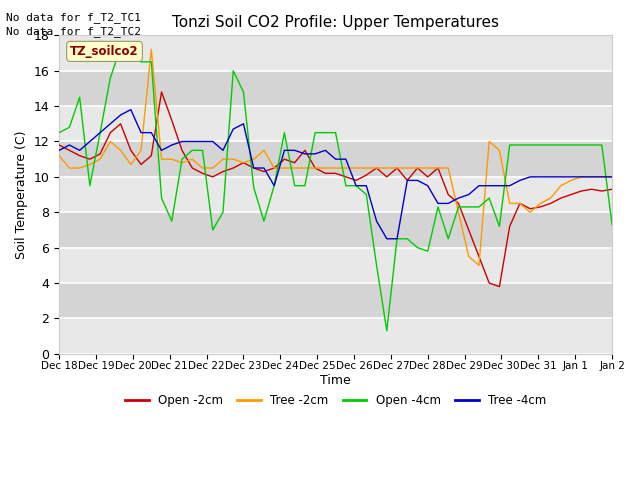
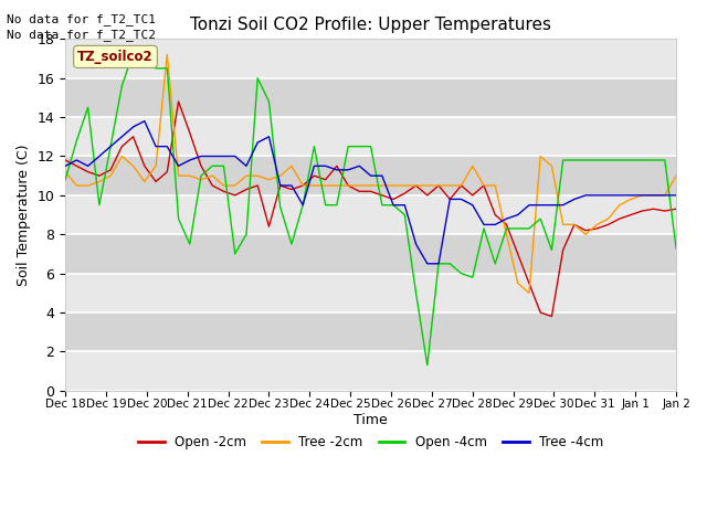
Open -4cm/Dec 18: 12.5 -> 10.8
Open -2cm/Dec 23: 10.8 -> 8.4
Tree -2cm/Dec 28: 10.5 -> 11.5
Tree -2cm/Jan 2: 10.0 -> 11.0
